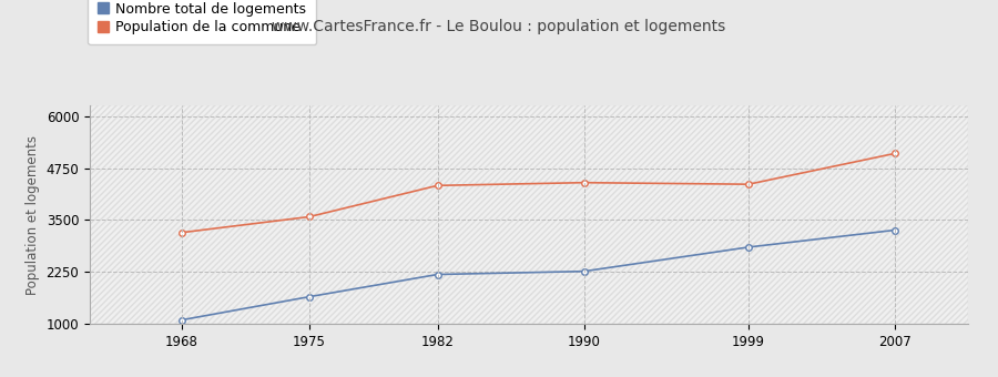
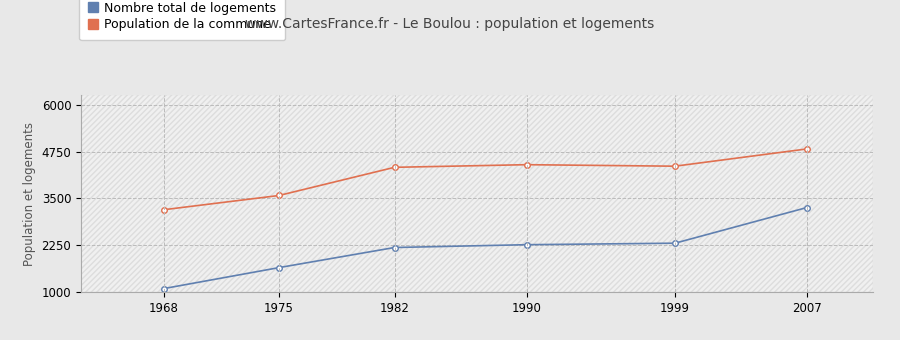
Nombre total de logements/1999: 2850 -> 2310
Population de la commune/2007: 5100 -> 4820
